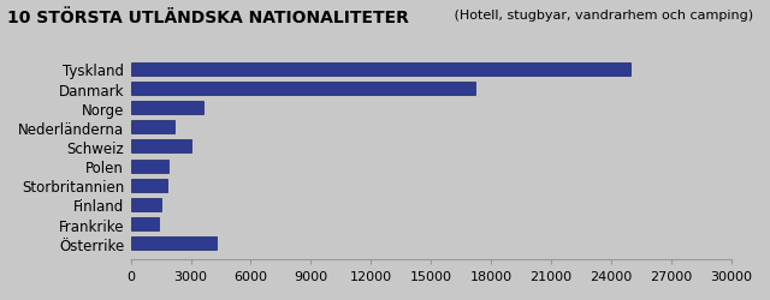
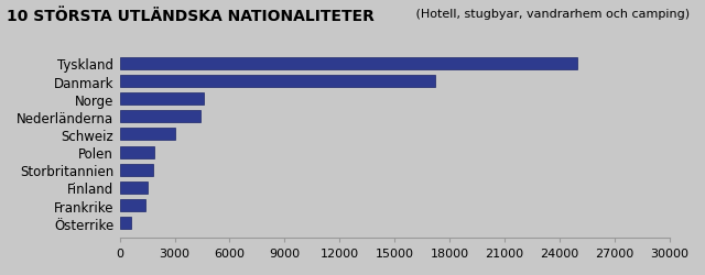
Norge: 3600 -> 4600
Nederländerna: 2200 -> 4400
Österrike: 4300 -> 600
